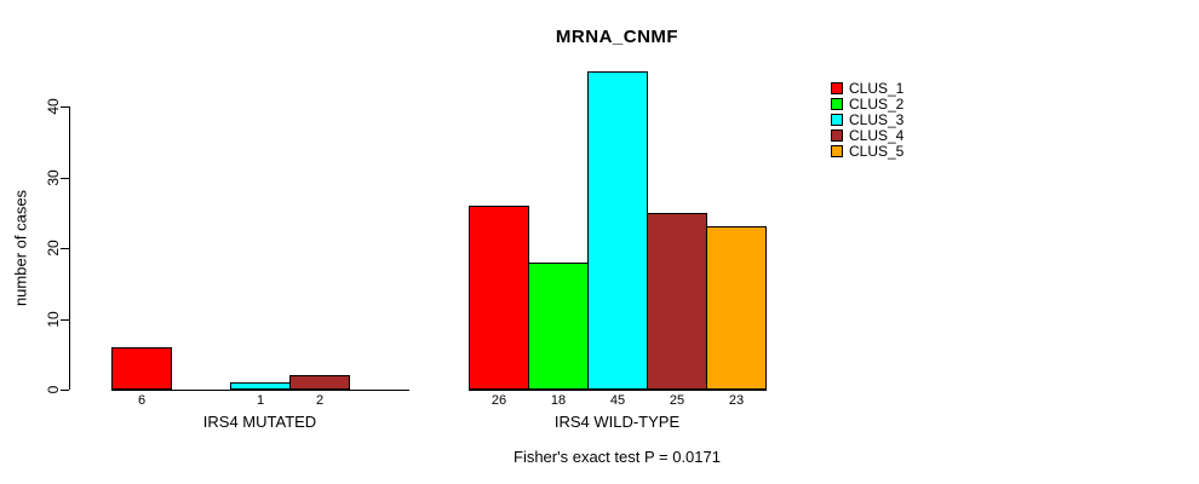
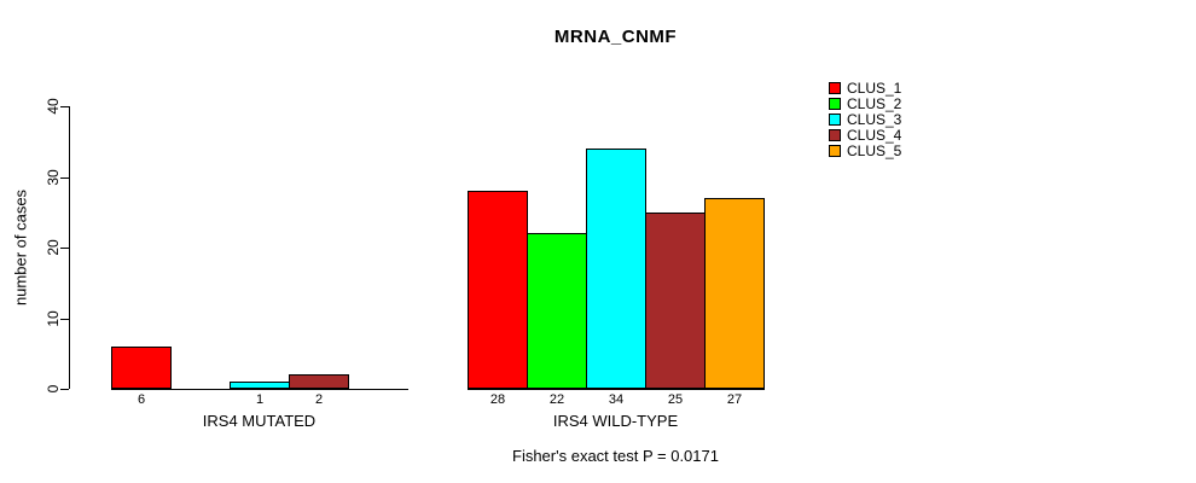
CLUS_1/IRS4 WILD-TYPE: 26 -> 28
CLUS_2/IRS4 WILD-TYPE: 18 -> 22
CLUS_3/IRS4 WILD-TYPE: 45 -> 34
CLUS_5/IRS4 WILD-TYPE: 23 -> 27
